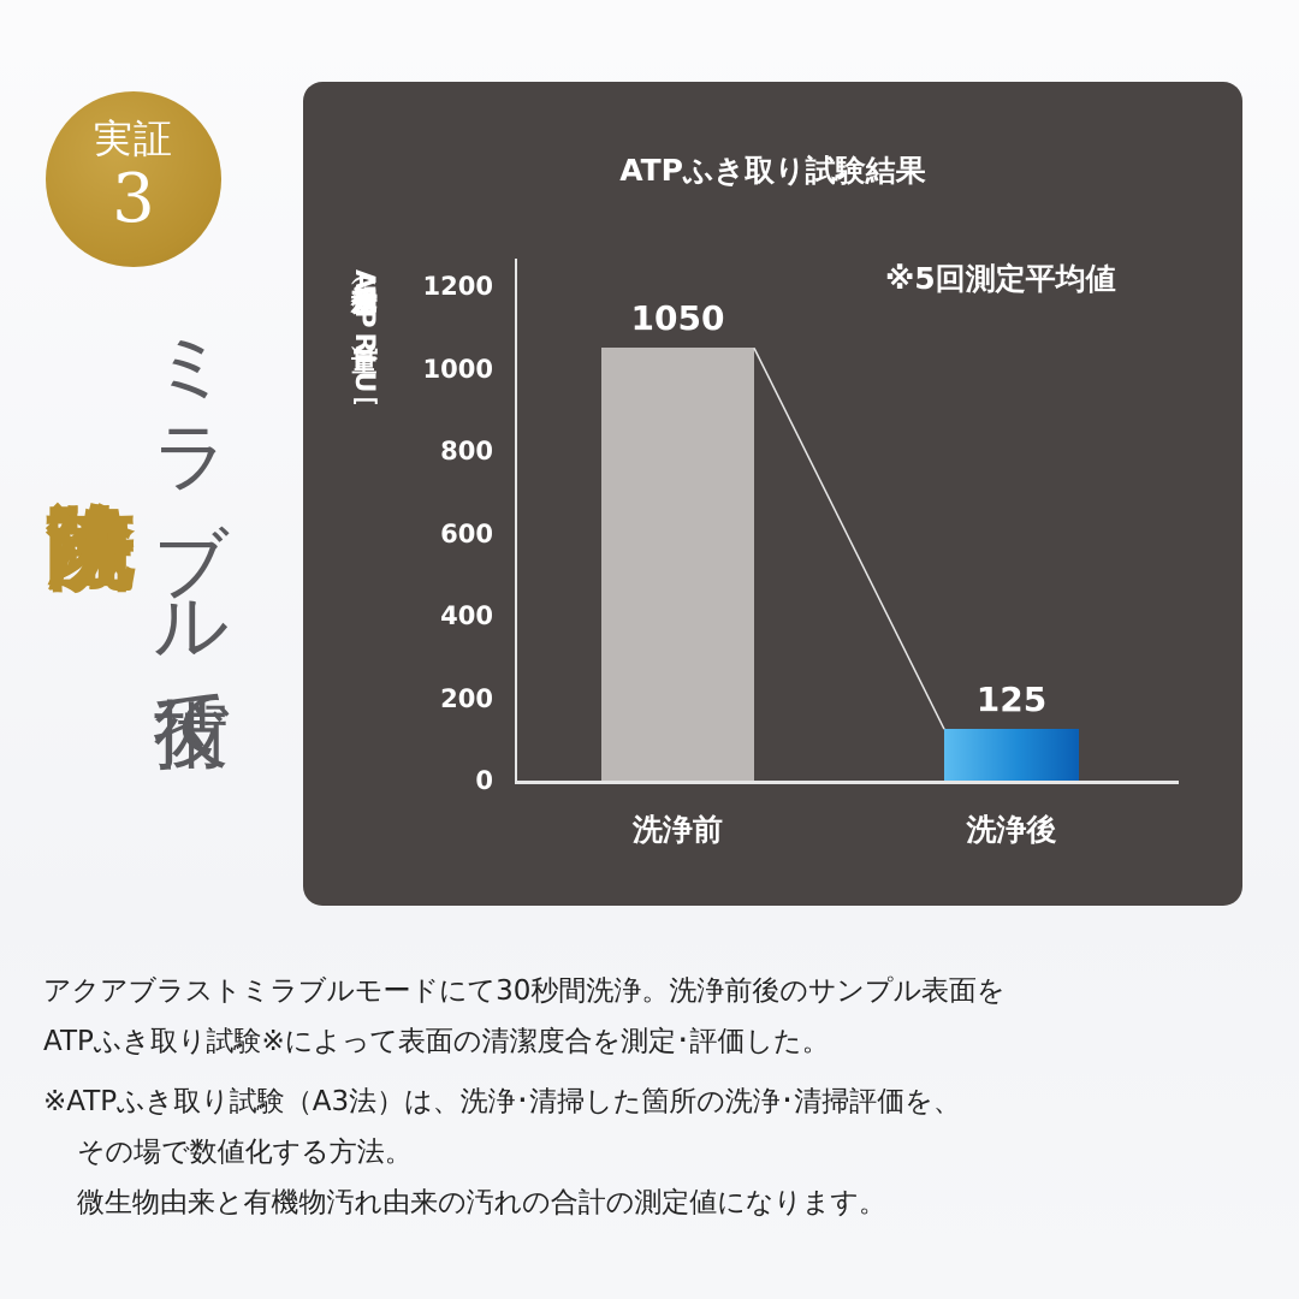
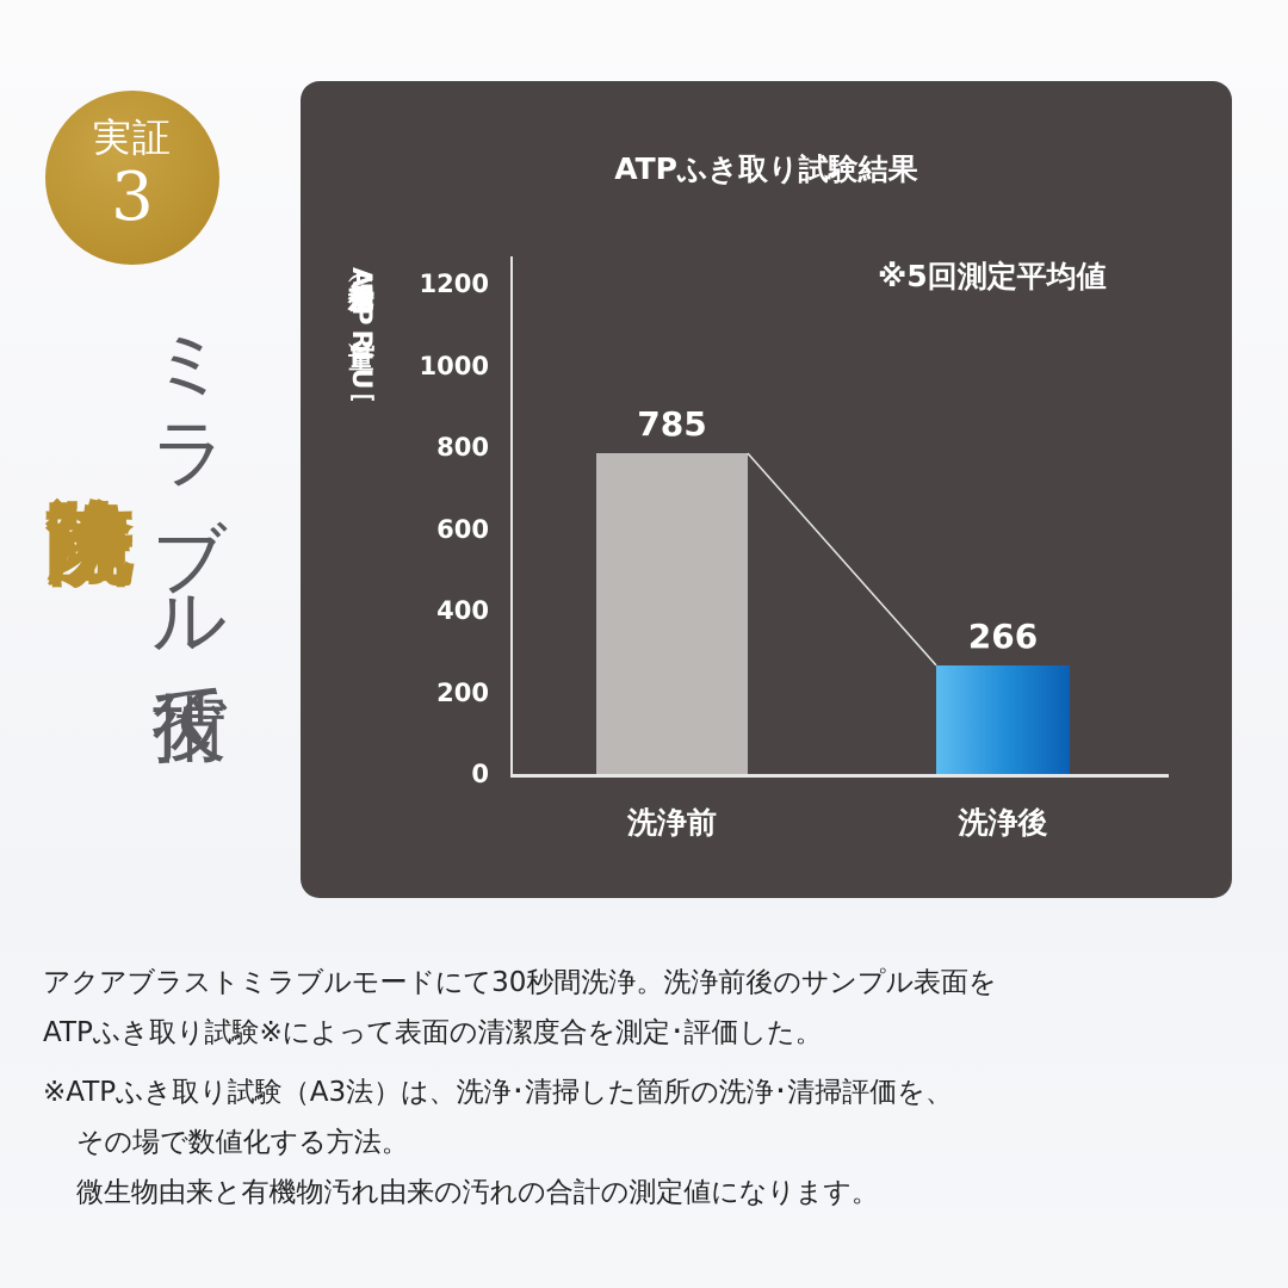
洗浄前: 1050 -> 785
洗浄後: 125 -> 266
